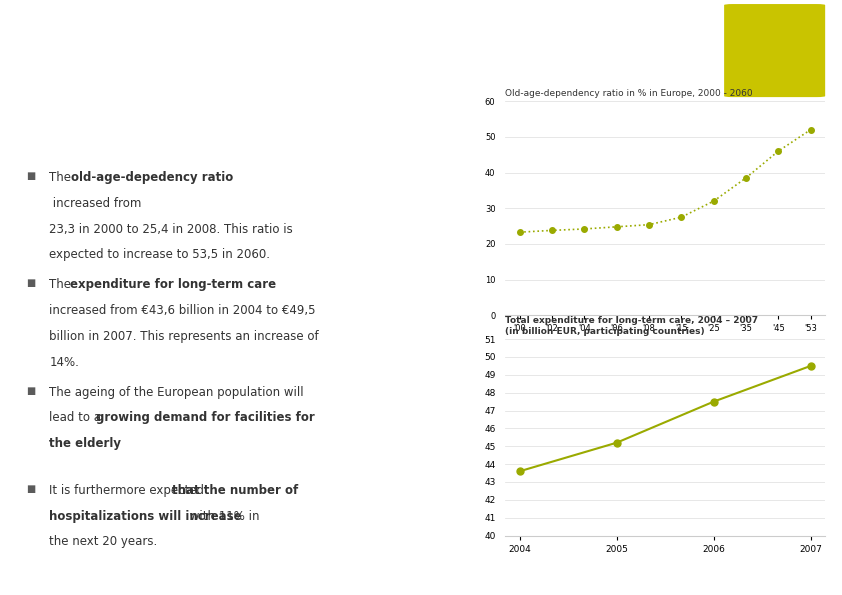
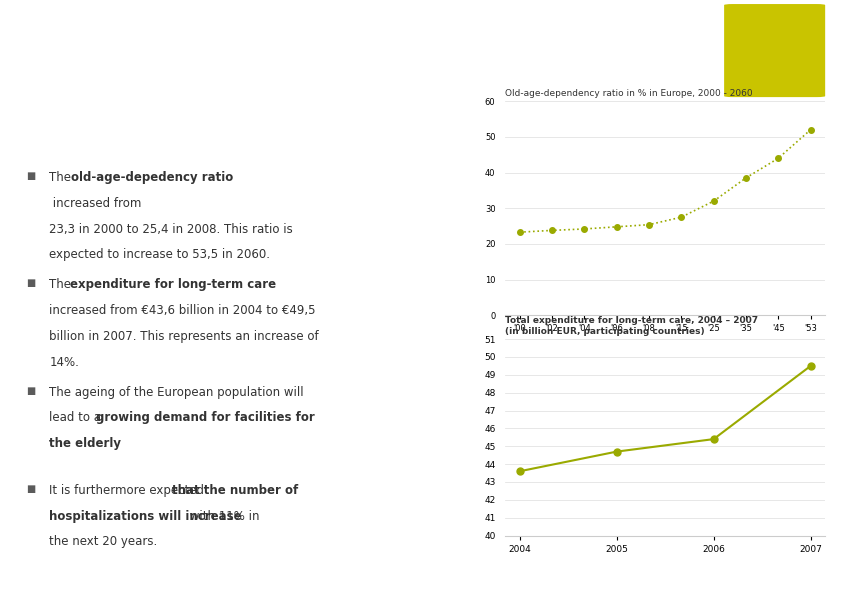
Old-age-dependency ratio in % in Europe, 2000 - 2060/'45: 46.0 -> 44.0
2005: 45.2 -> 44.7
2006: 47.5 -> 45.4
